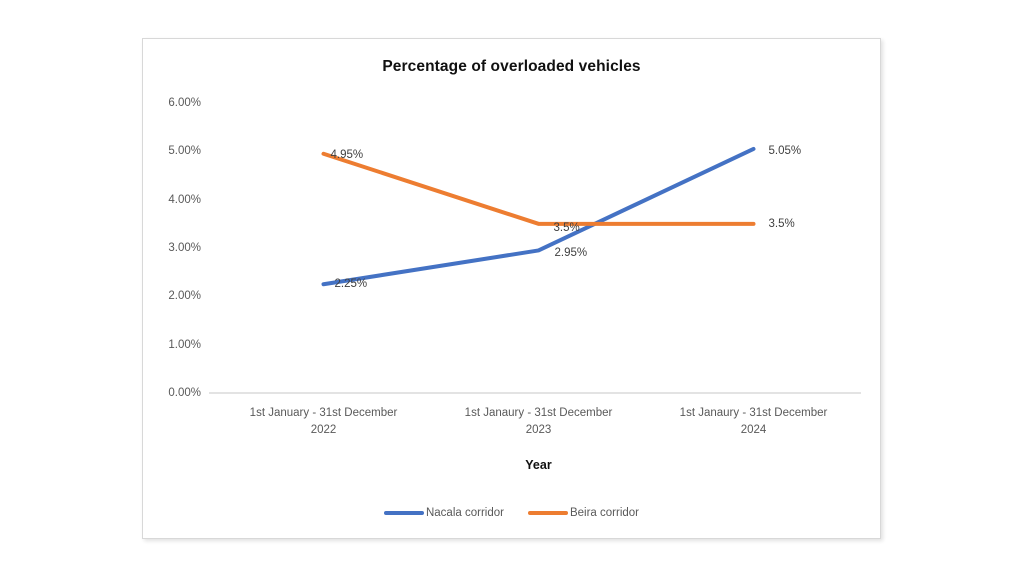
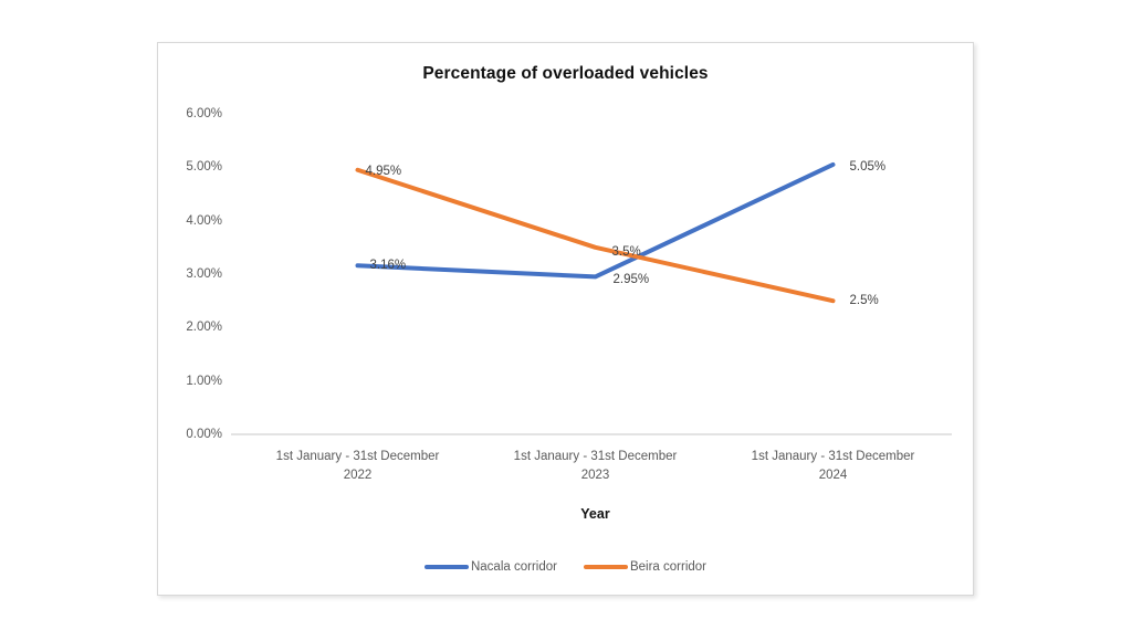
Nacala corridor/1st January - 31st December 2022: 2.25% -> 3.16%
Beira corridor/1st Janaury - 31st December 2024: 3.5% -> 2.5%
